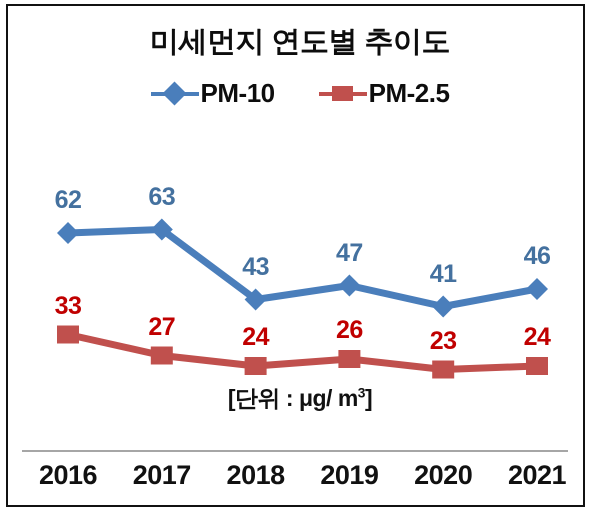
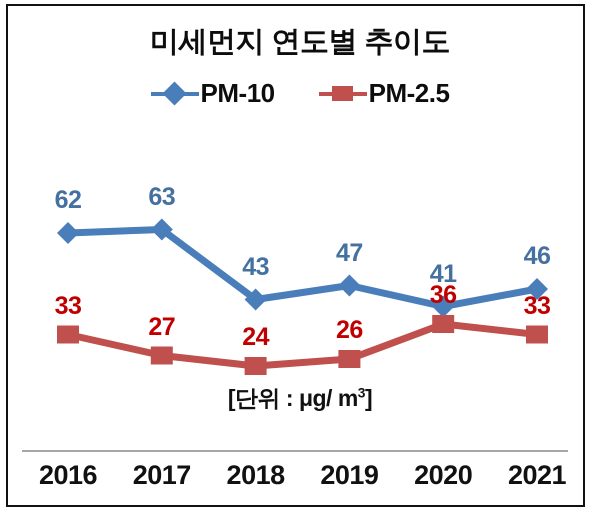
PM-2.5/2020: 23 -> 36
PM-2.5/2021: 24 -> 33
